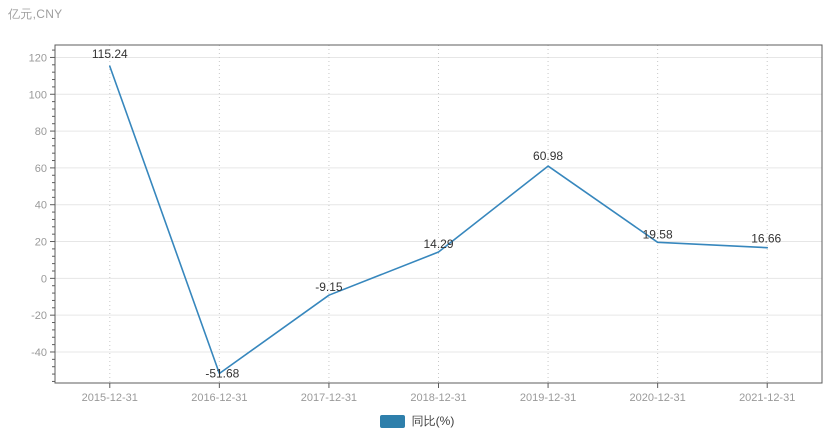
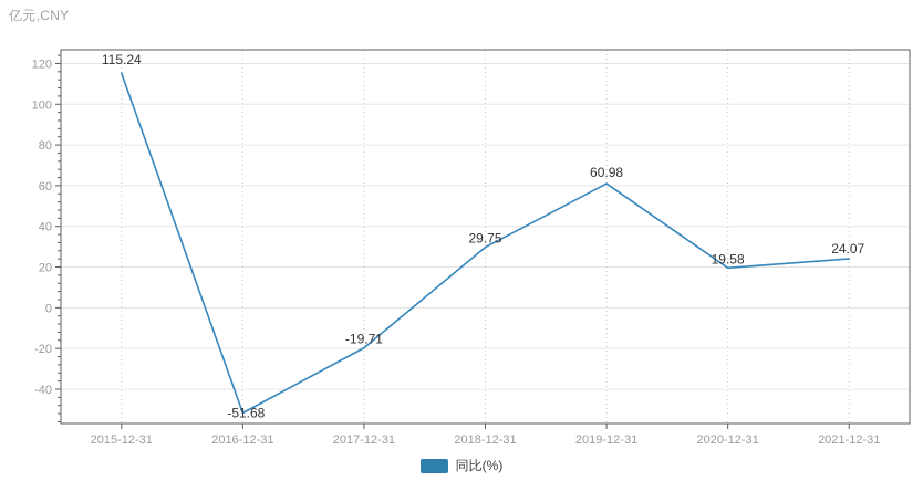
2017-12-31: -9.15 -> -19.71
2018-12-31: 14.29 -> 29.75
2021-12-31: 16.66 -> 24.07
